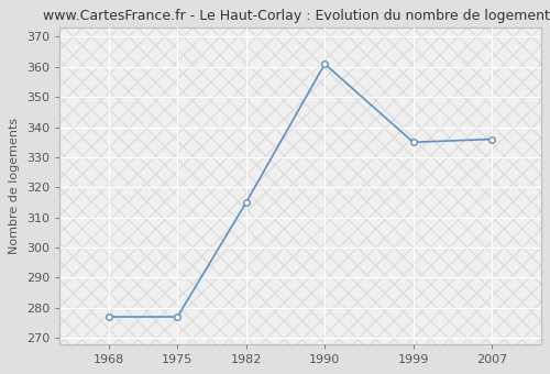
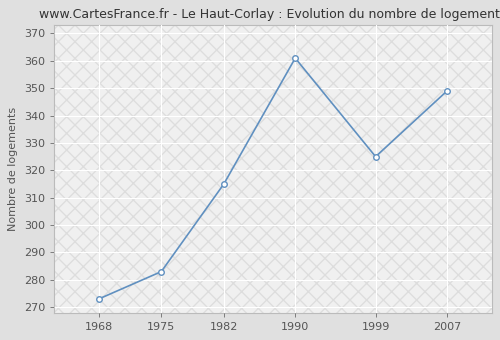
1968: 277 -> 273
1975: 277 -> 283
1999: 335 -> 325
2007: 336 -> 349
